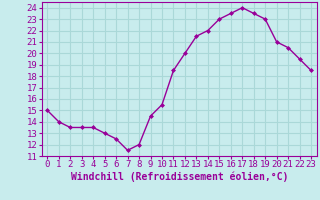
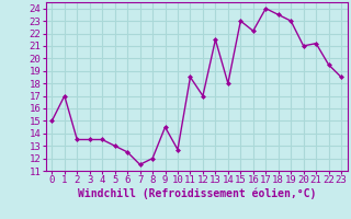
1: 14.0 -> 17.0
10: 15.5 -> 12.7
12: 20.0 -> 17.0
14: 22.0 -> 18.0
16: 23.5 -> 22.2
21: 20.5 -> 21.2
